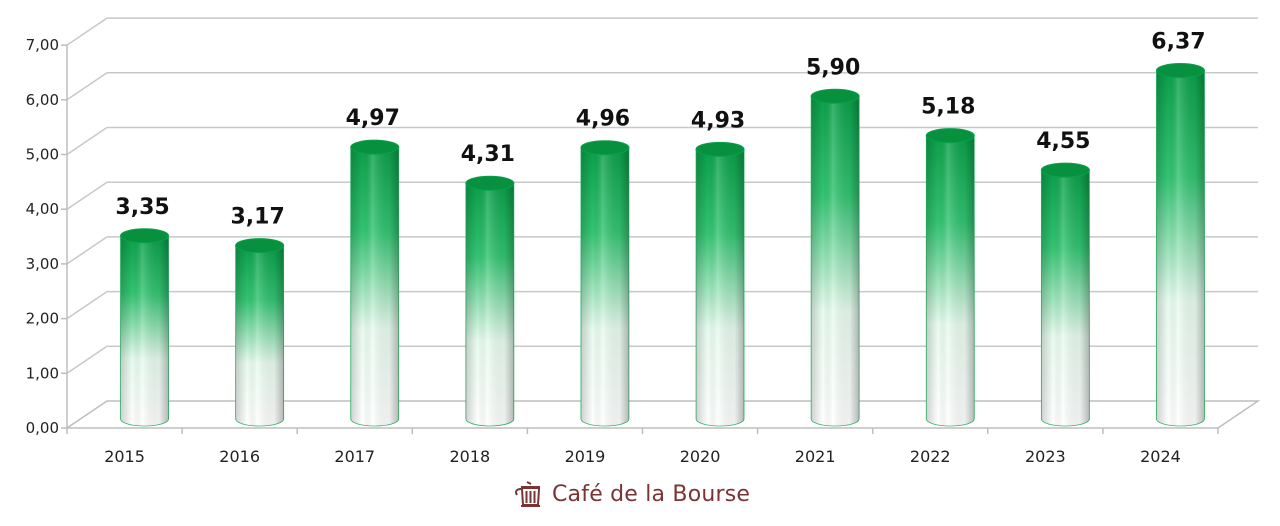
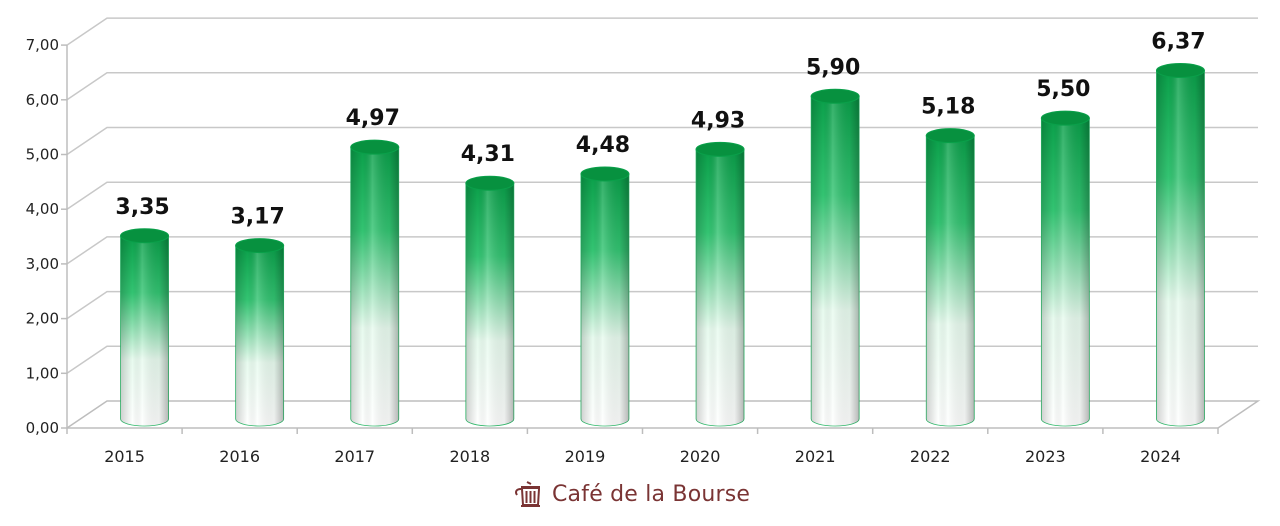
2019: 4,96 -> 4,48
2023: 4,55 -> 5,50
